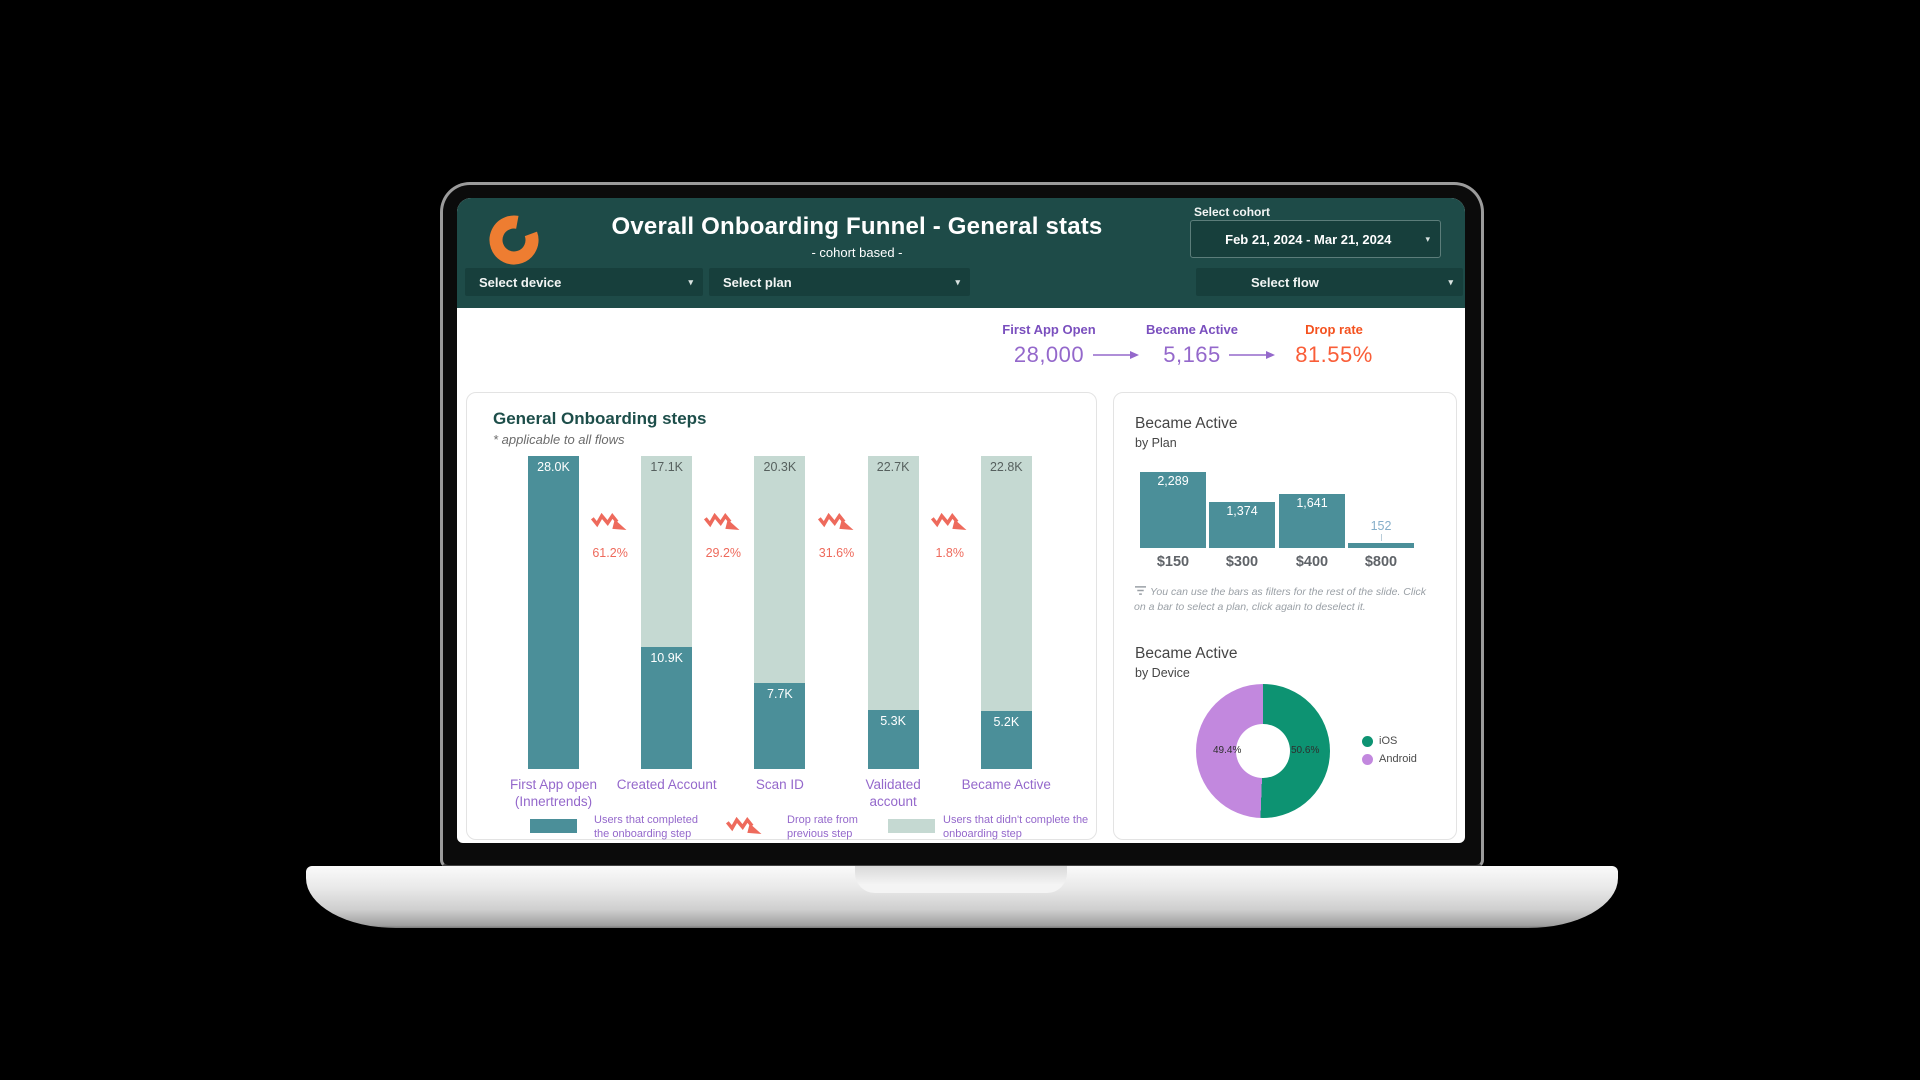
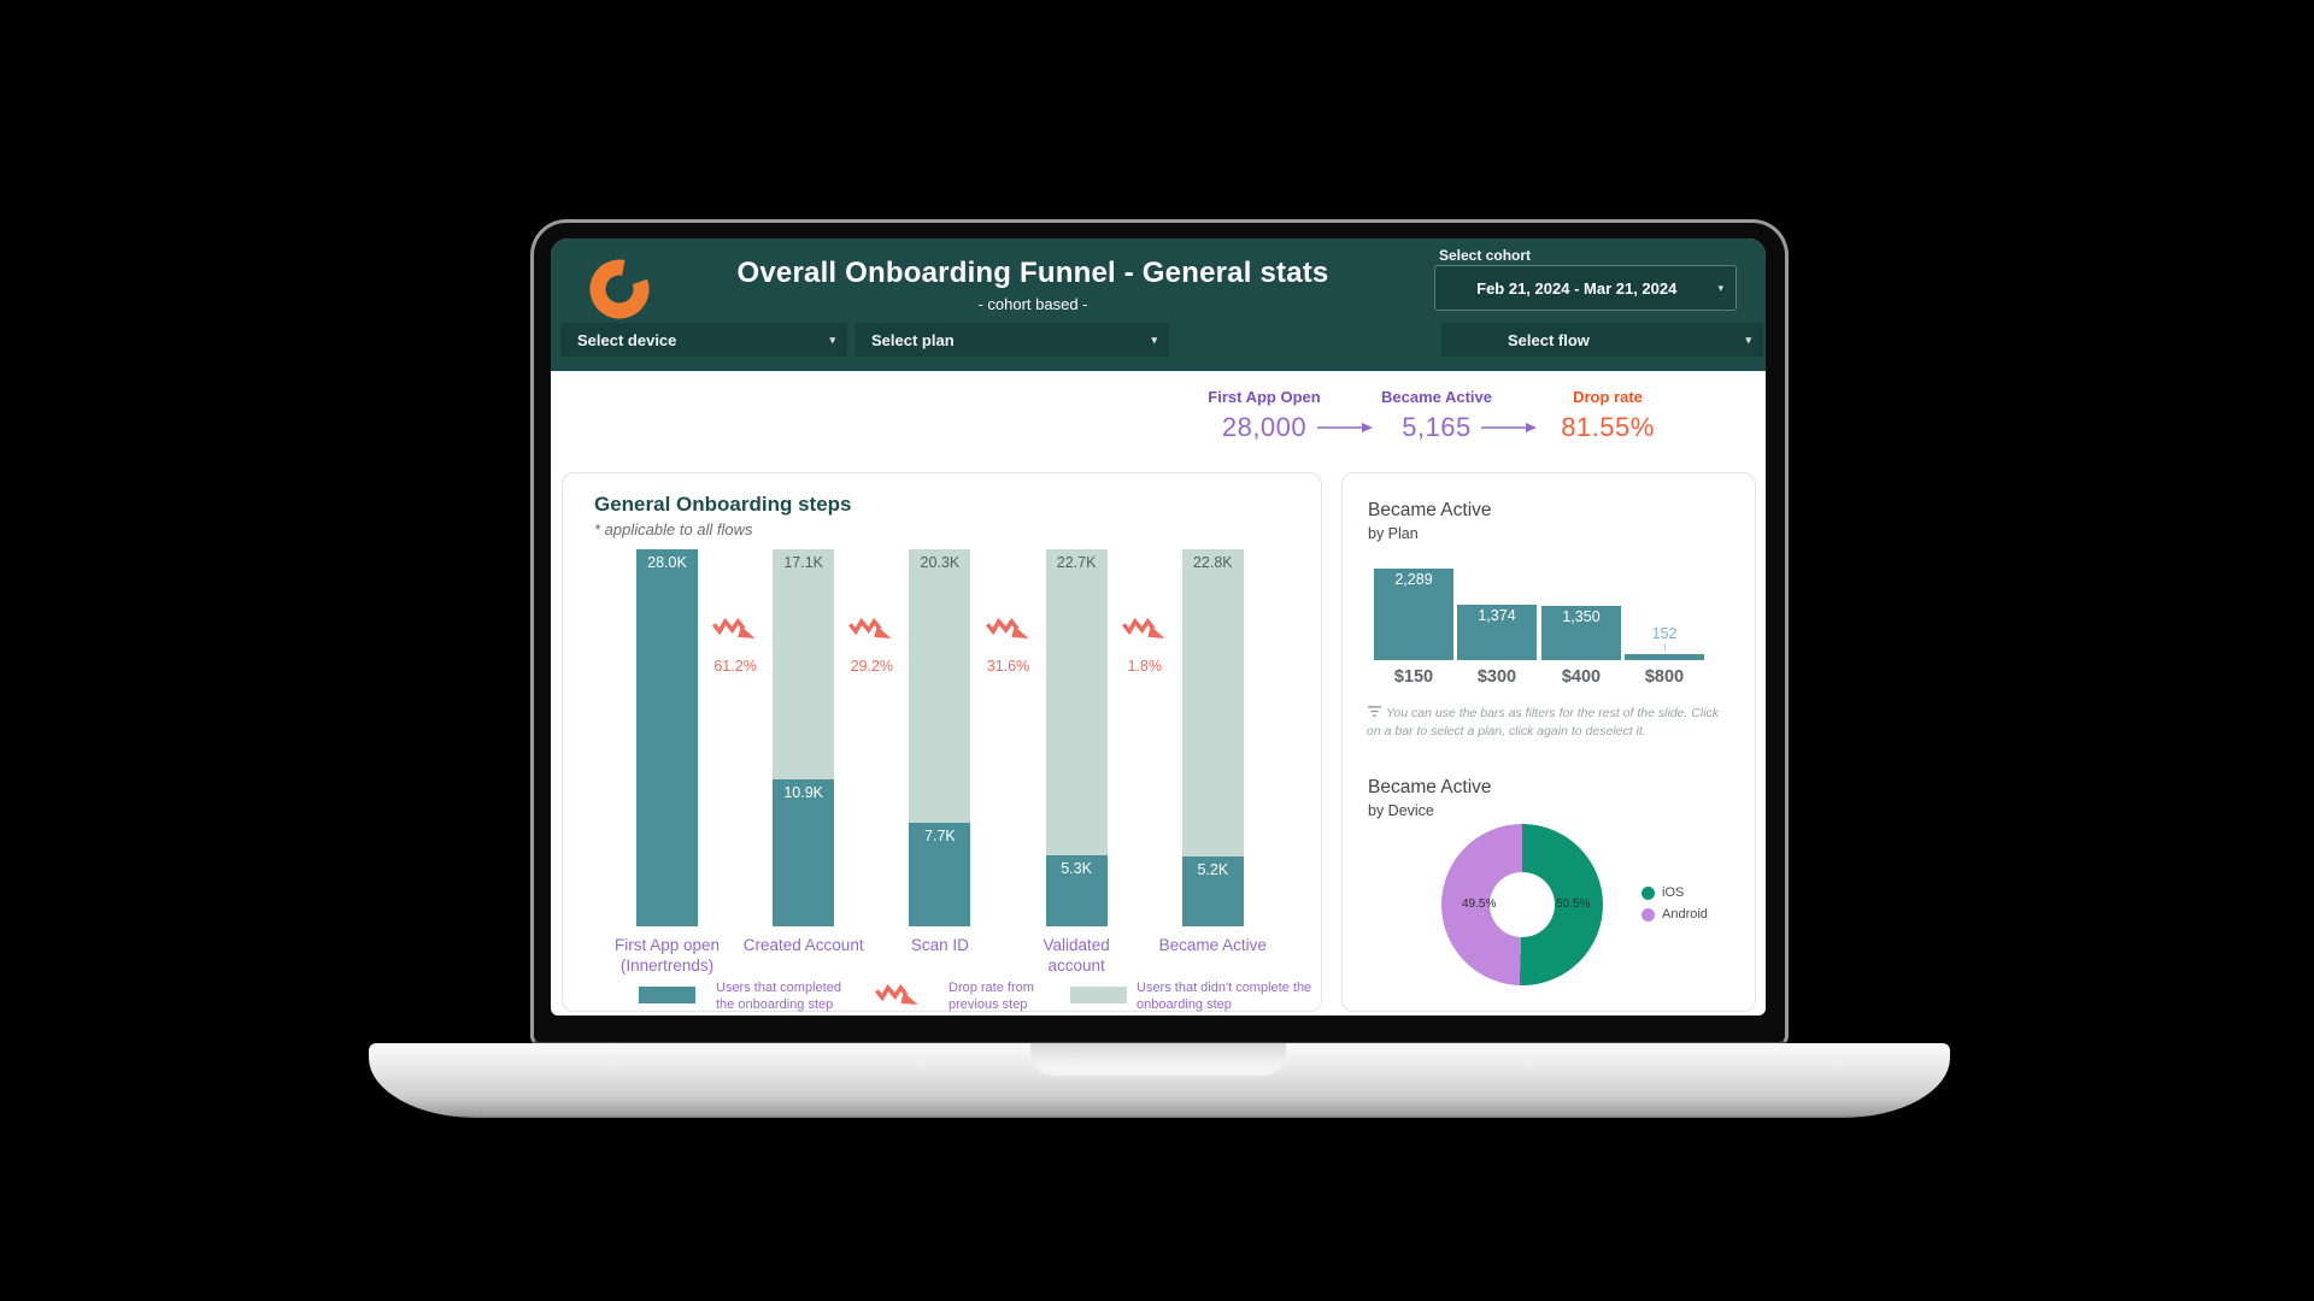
Became Active by Plan/$400: 1,641 -> 1,350
Became Active by Device/iOS: 50.6% -> 50.5%
Became Active by Device/Android: 49.4% -> 49.5%
